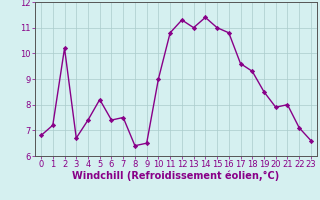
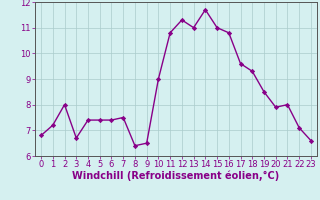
2: 10.2 -> 8.0
5: 8.2 -> 7.4
14: 11.4 -> 11.7
